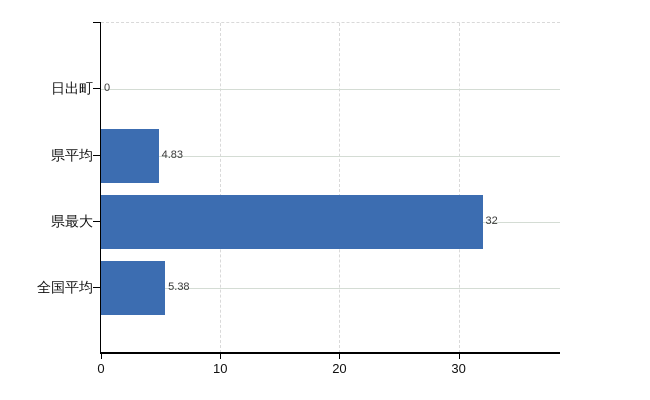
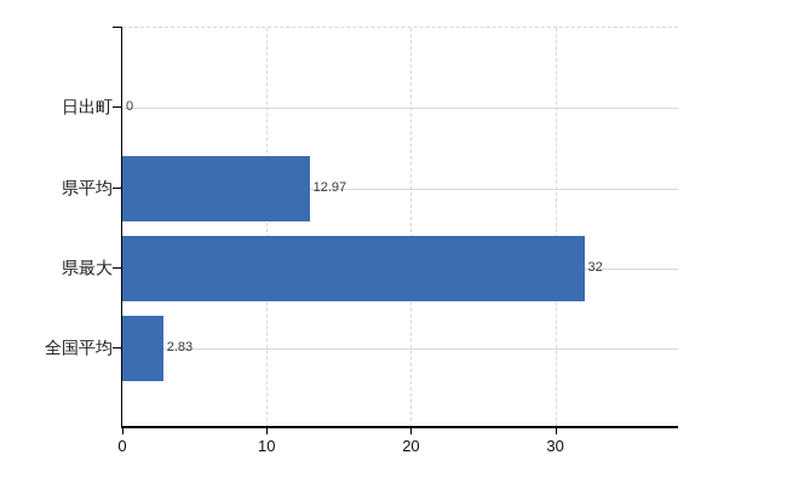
県平均: 4.83 -> 12.97
全国平均: 5.38 -> 2.83
